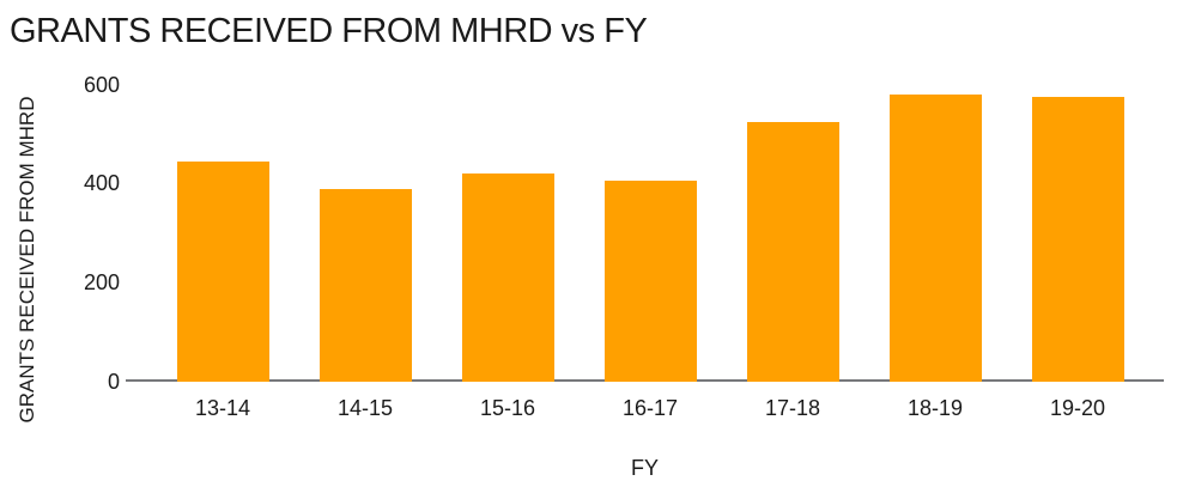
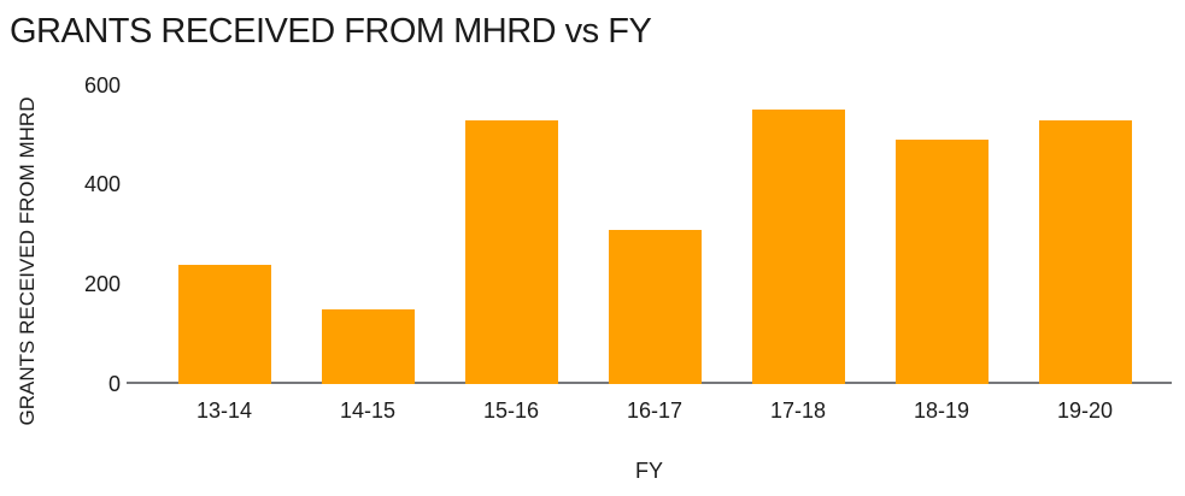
13-14: 440 -> 240
14-15: 390 -> 150
15-16: 420 -> 530
16-17: 400 -> 310
17-18: 520 -> 550
18-19: 580 -> 490
19-20: 580 -> 530
